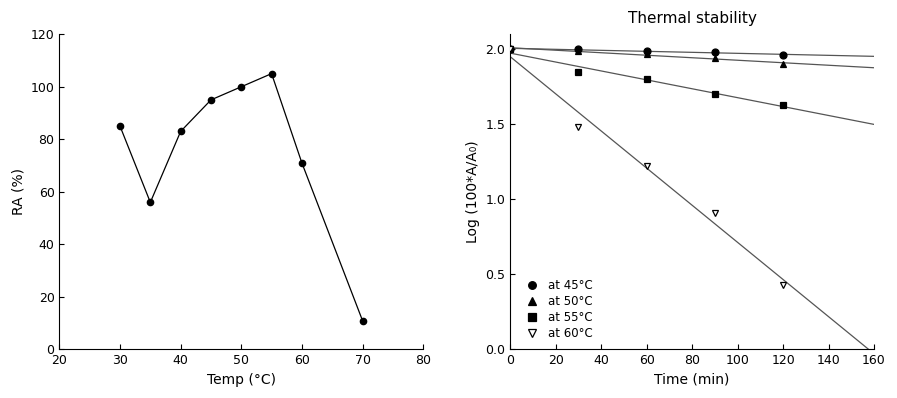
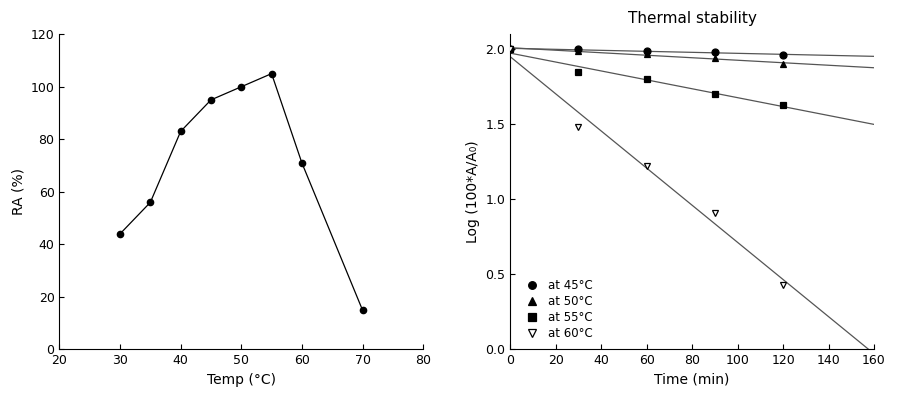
30: 85 -> 44
70: 11 -> 15
